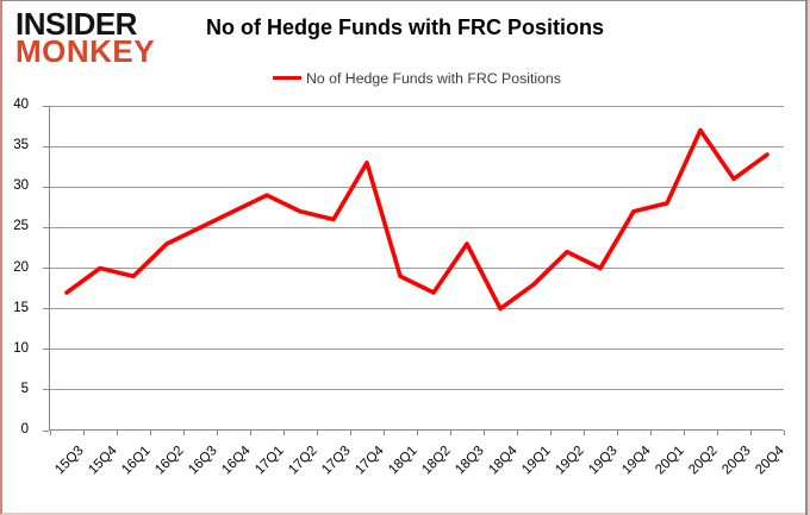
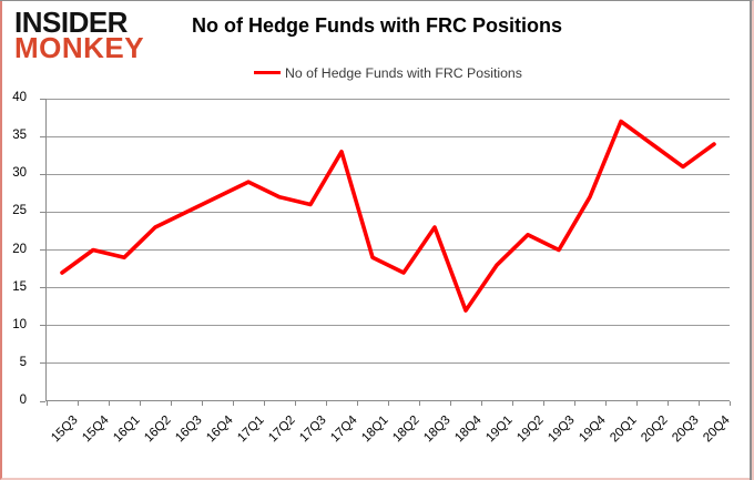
18Q4: 15 -> 12
20Q1: 28 -> 37
20Q2: 37 -> 34
